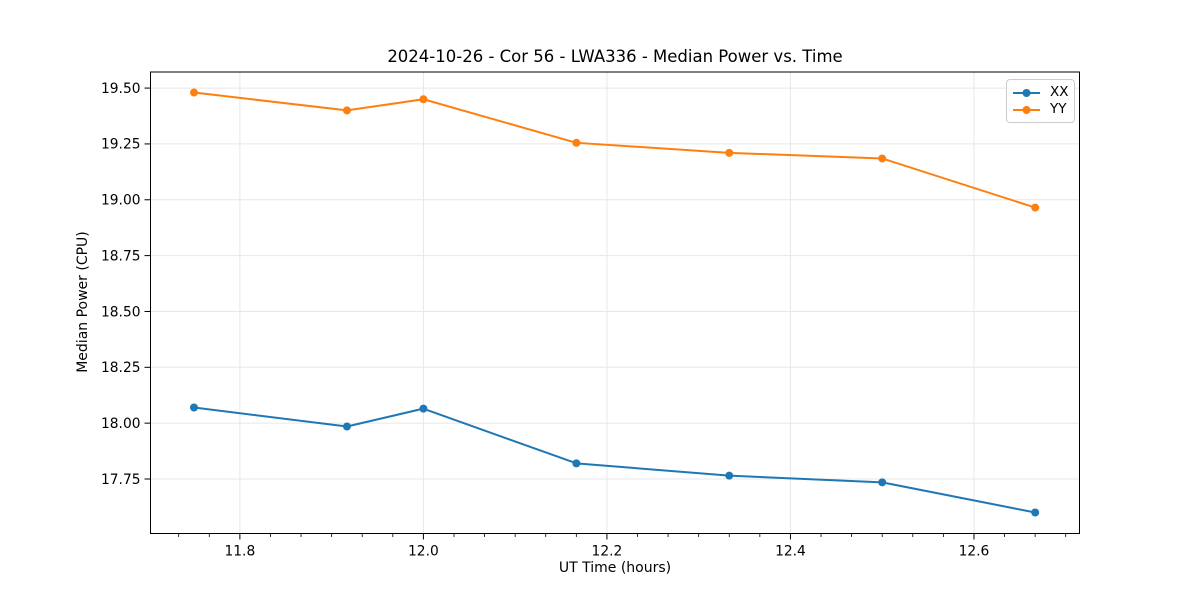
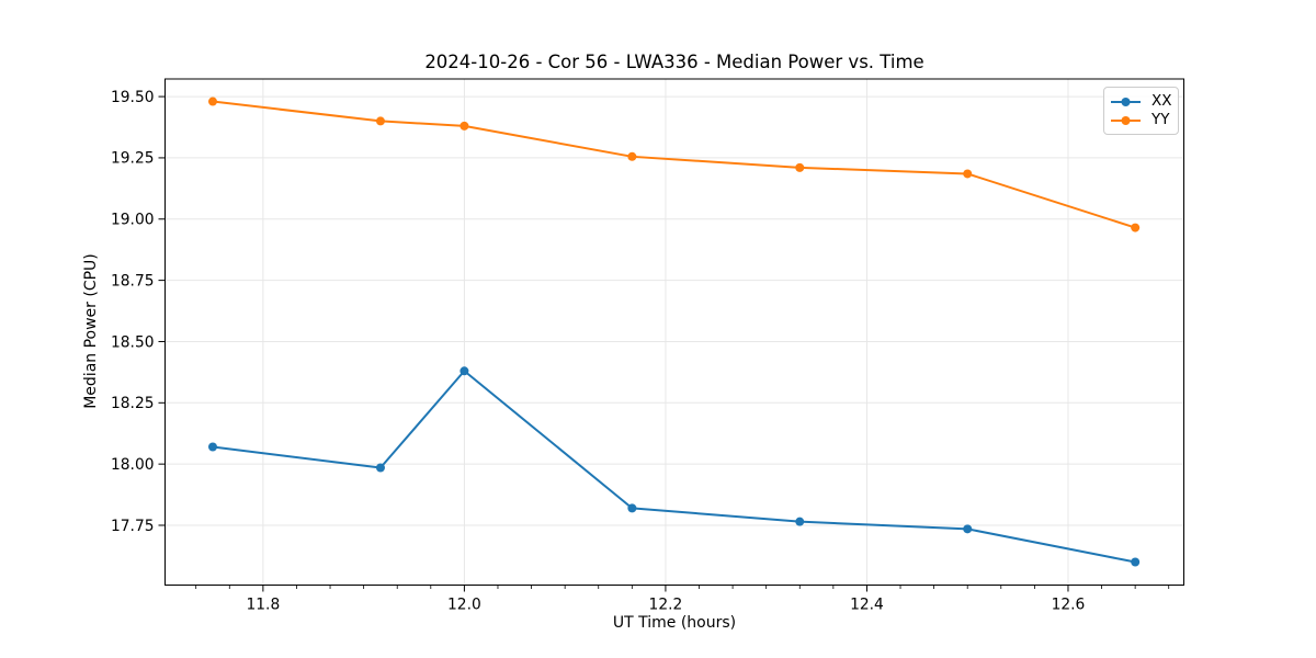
XX/12.0: 18.07 -> 18.38
YY/12.0: 19.45 -> 19.38
